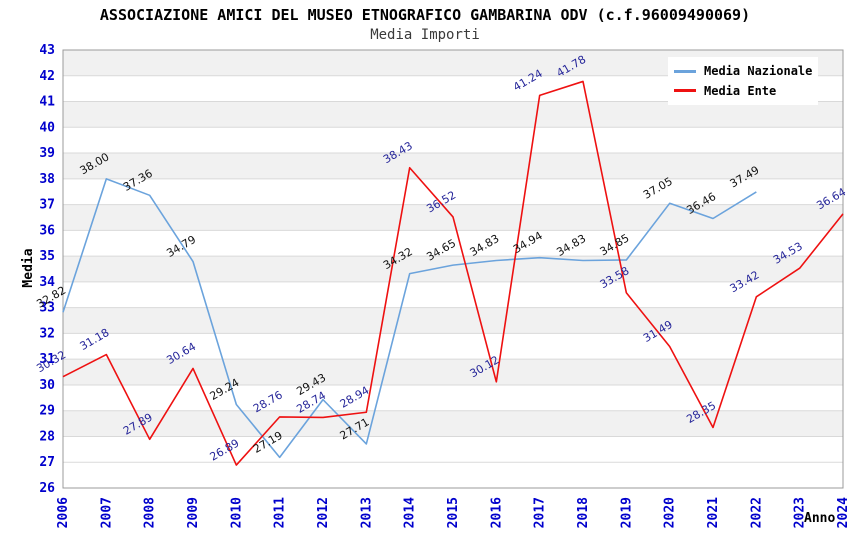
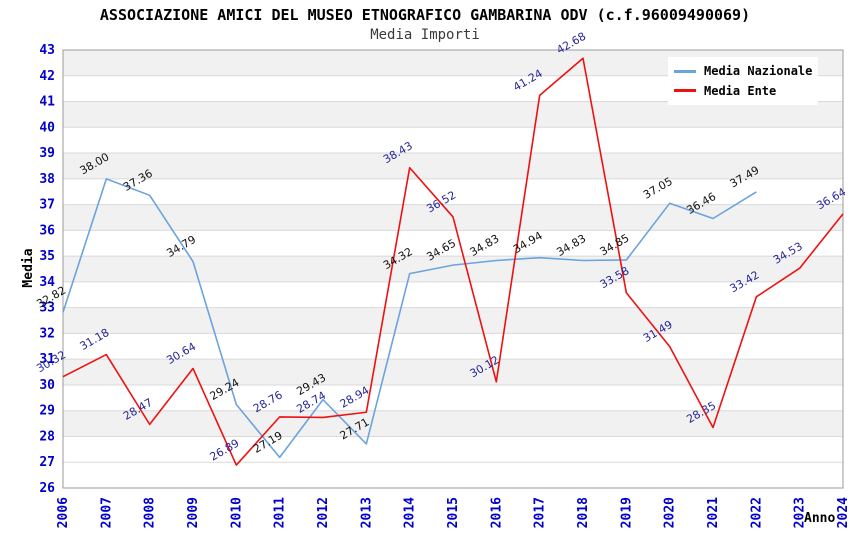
Media Ente/2008: 27.89 -> 28.47
Media Ente/2018: 41.78 -> 42.68
